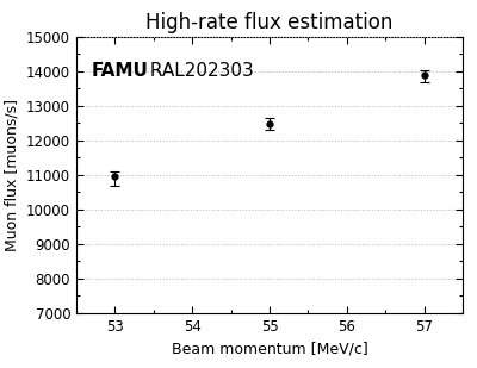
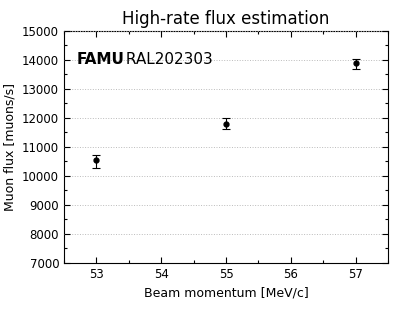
53: 10950 -> 10550
55: 12480 -> 11800
